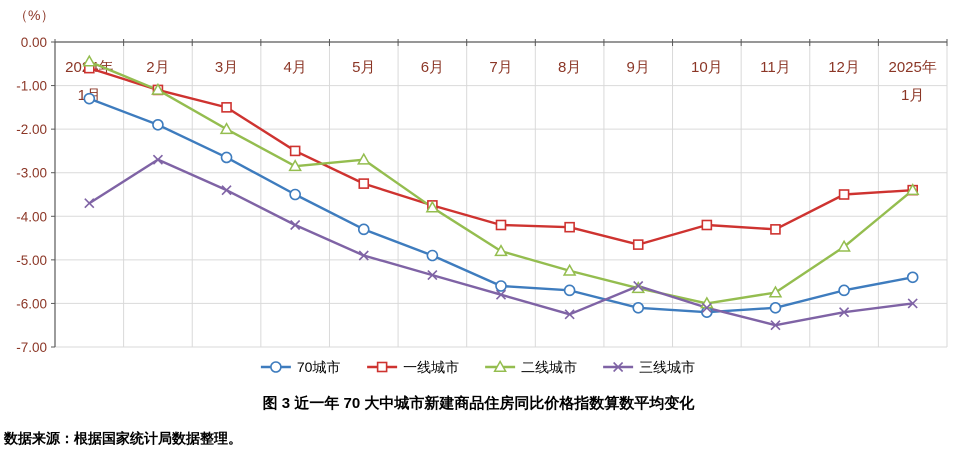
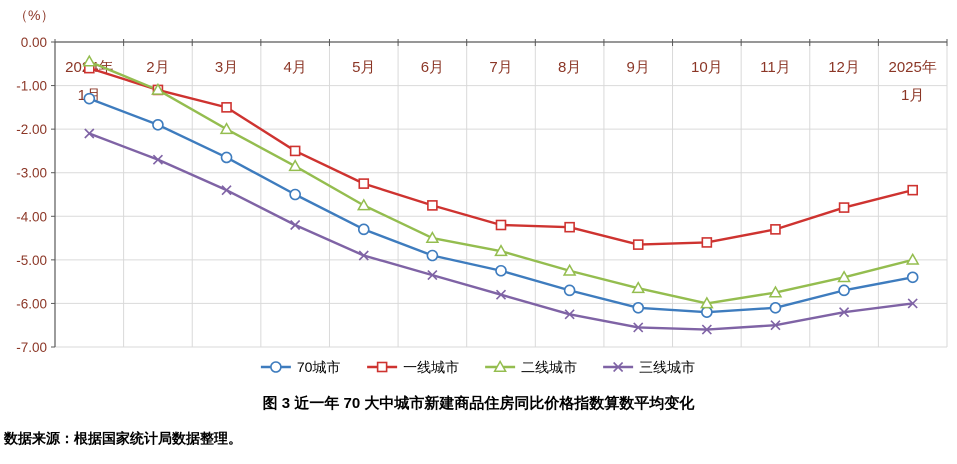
三线城市/2024年 1月: -3.7 -> -2.1
二线城市/5月: -2.7 -> -3.8
二线城市/6月: -3.8 -> -4.5
70城市/7月: -5.6 -> -5.2
三线城市/9月: -5.6 -> -6.5
一线城市/10月: -4.2 -> -4.6
三线城市/10月: -6.1 -> -6.6
一线城市/12月: -3.5 -> -3.8
二线城市/12月: -4.7 -> -5.4
二线城市/2025年 1月: -3.4 -> -5.0
